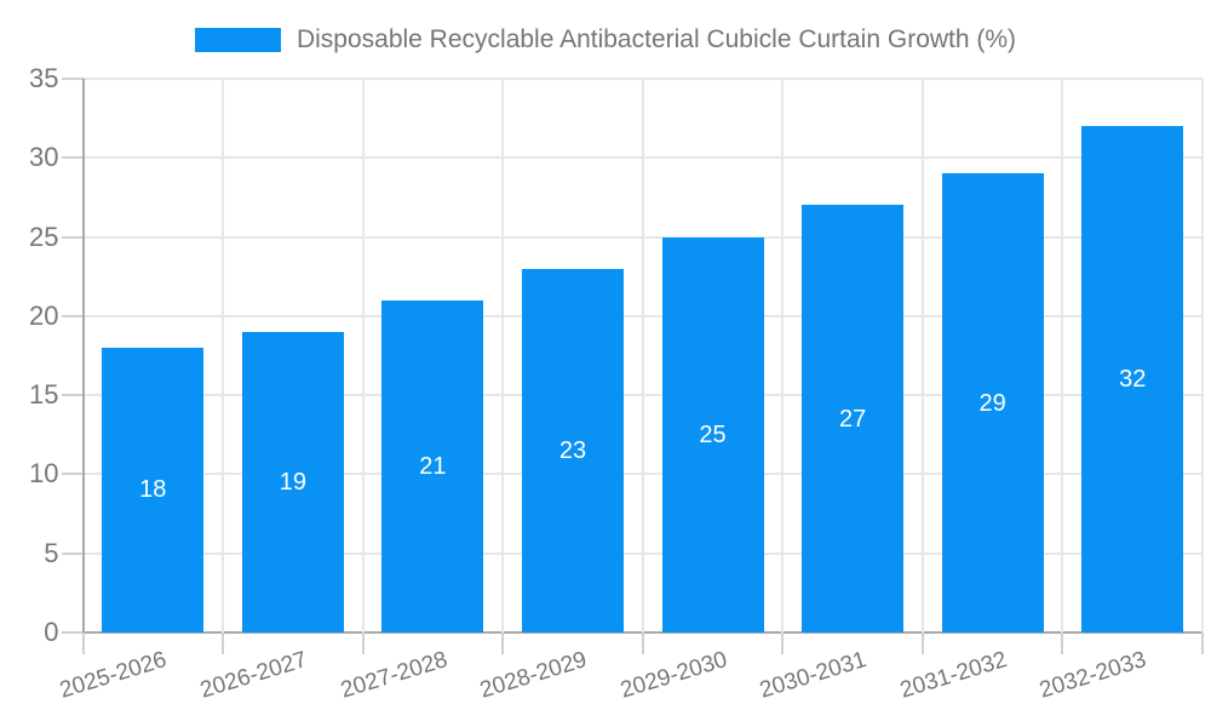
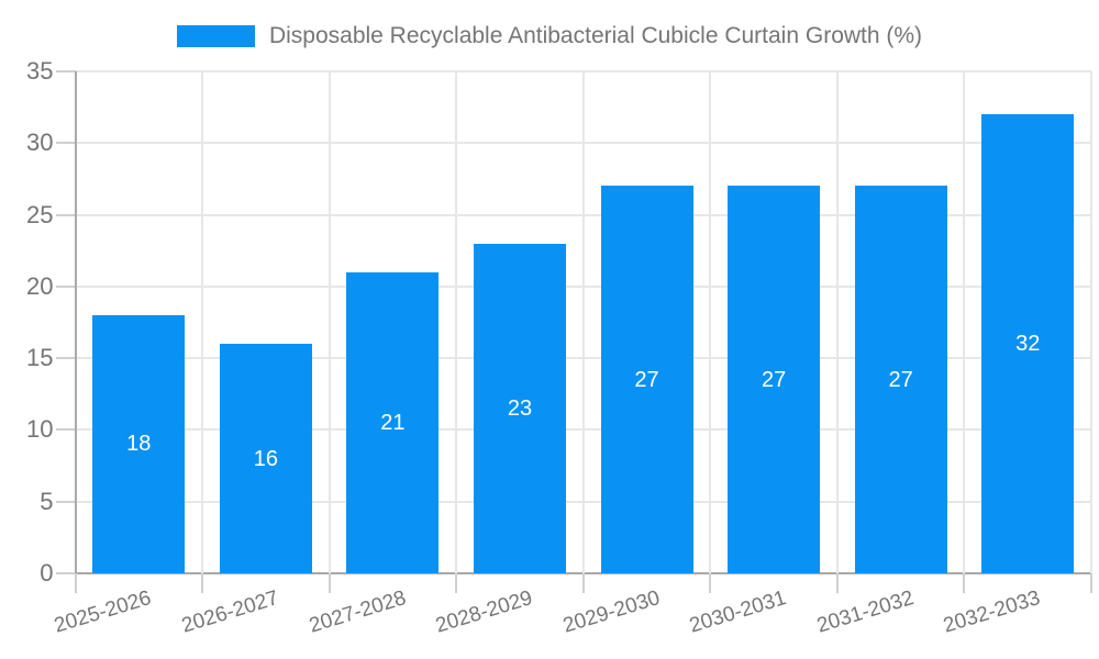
2026-2027: 19 -> 16
2029-2030: 25 -> 27
2031-2032: 29 -> 27
